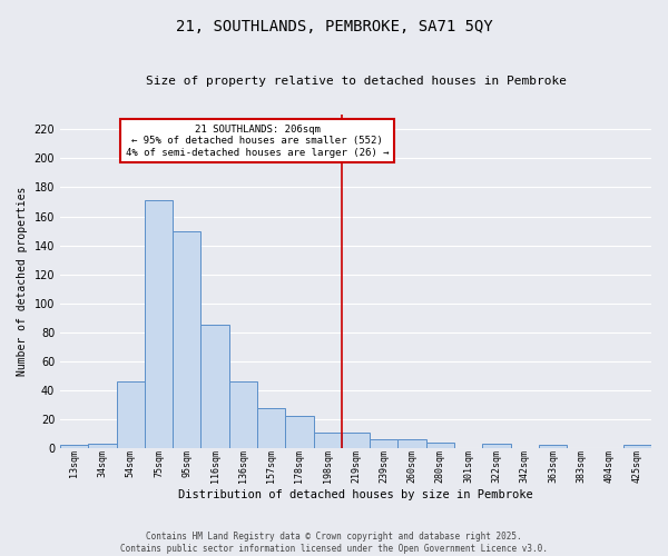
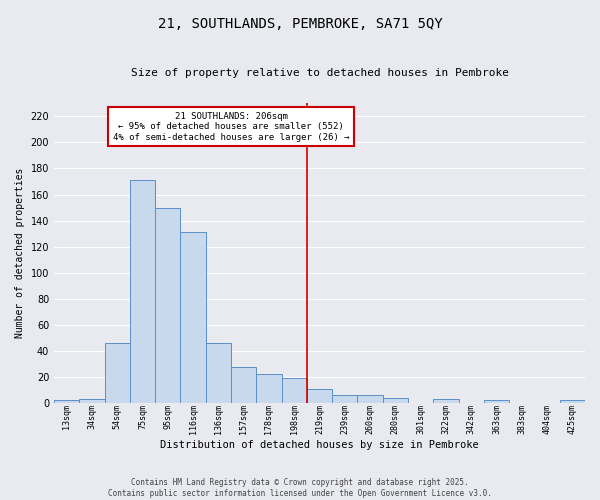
116sqm: 85 -> 131
198sqm: 11 -> 19
